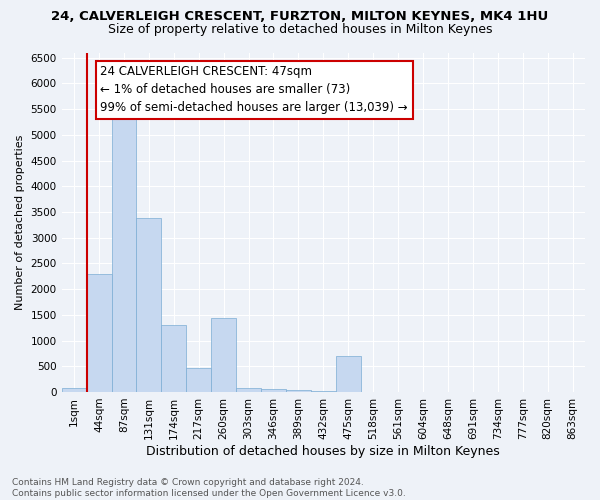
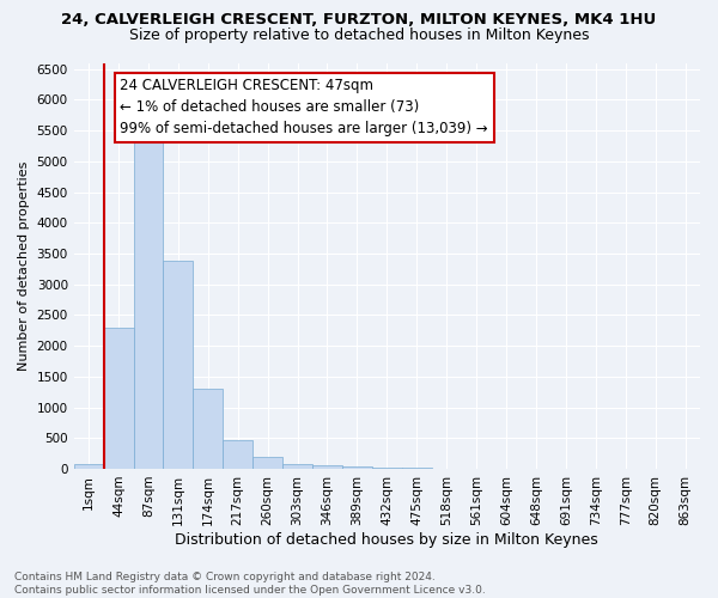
260sqm: 1440 -> 200
475sqm: 700 -> 20
